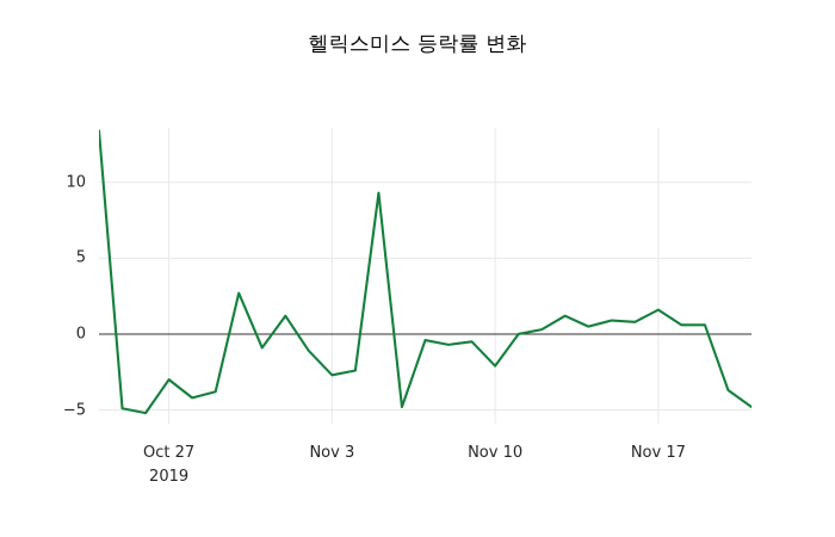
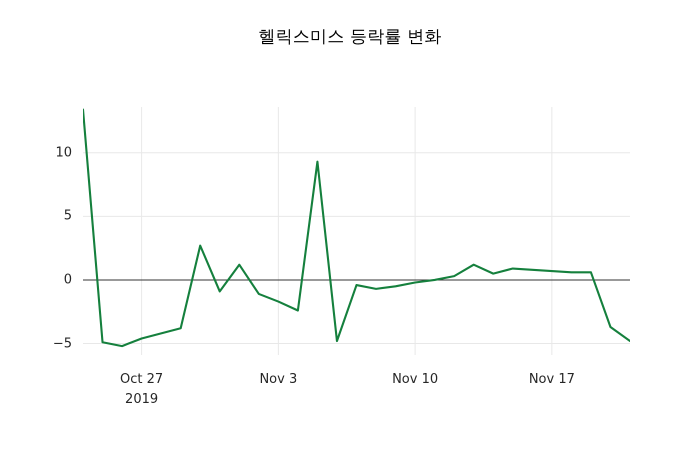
Oct 27: -3.0 -> -4.6
Nov 3: -2.7 -> -1.7
Nov 10: -2.1 -> -0.2
Nov 17: 1.6 -> 0.7
